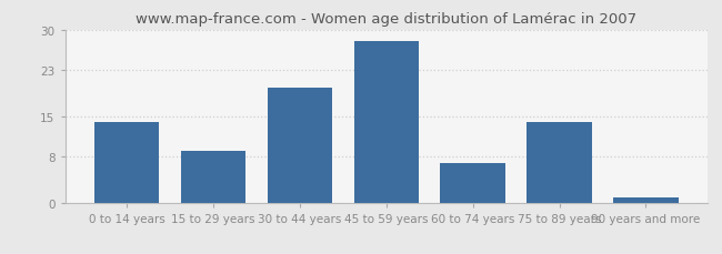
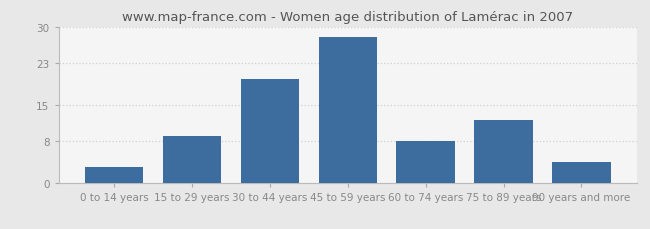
0 to 14 years: 14 -> 3
60 to 74 years: 7 -> 8
75 to 89 years: 14 -> 12
90 years and more: 1 -> 4
